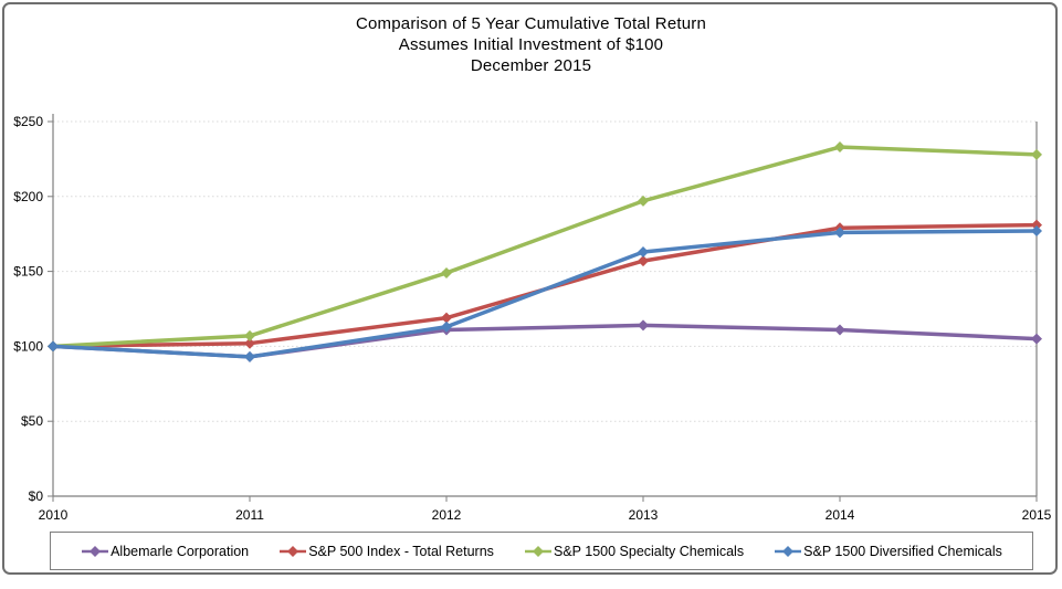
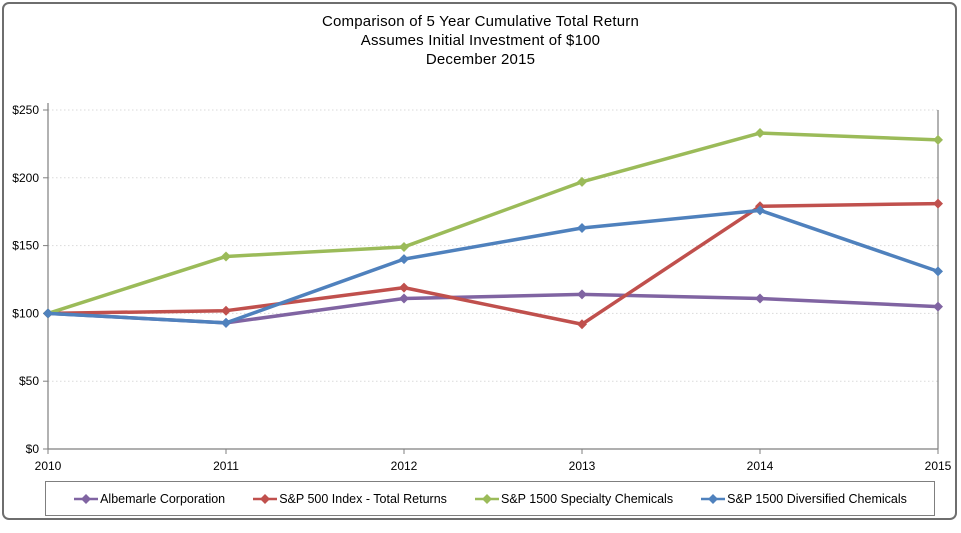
S&P 1500 Specialty Chemicals/2011: $107 -> $142
S&P 1500 Diversified Chemicals/2012: $113 -> $140
S&P 500 Index - Total Returns/2013: $157 -> $92
S&P 1500 Diversified Chemicals/2015: $177 -> $131
